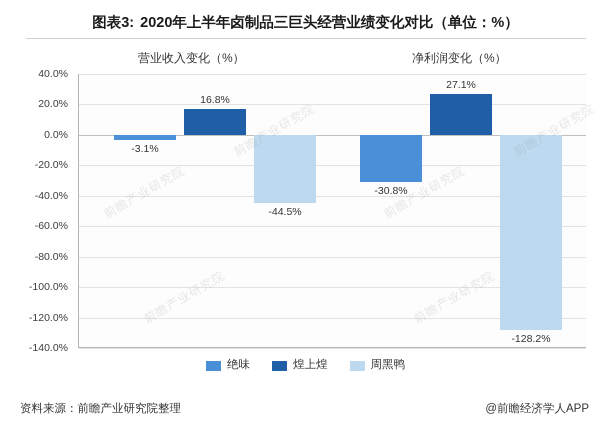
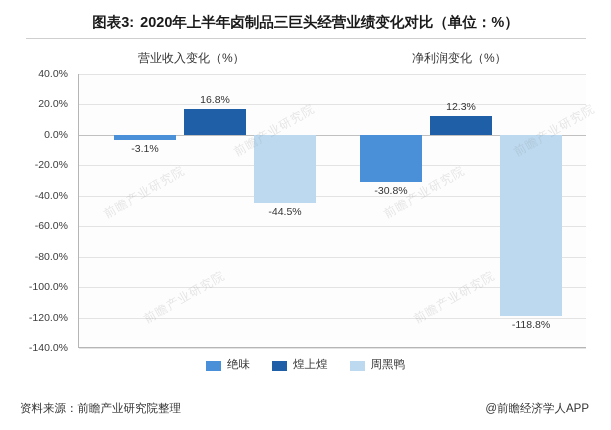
煌上煌/净利润变化（%）: 27.1% -> 12.3%
周黑鸭/净利润变化（%）: -128.2% -> -118.8%
